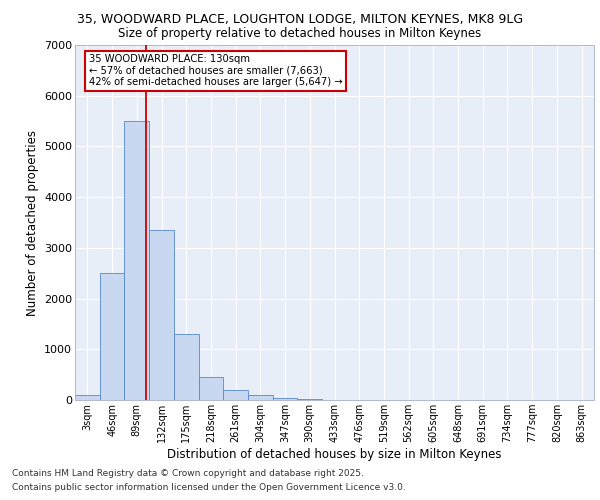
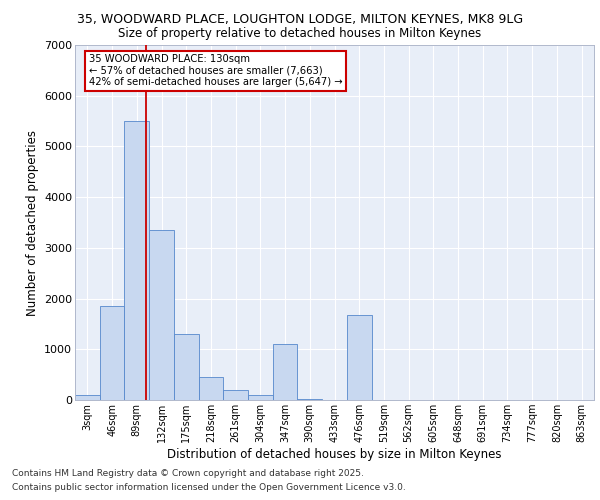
46sqm: 2500 -> 1860
347sqm: 40 -> 1100
476sqm: 0 -> 1680
